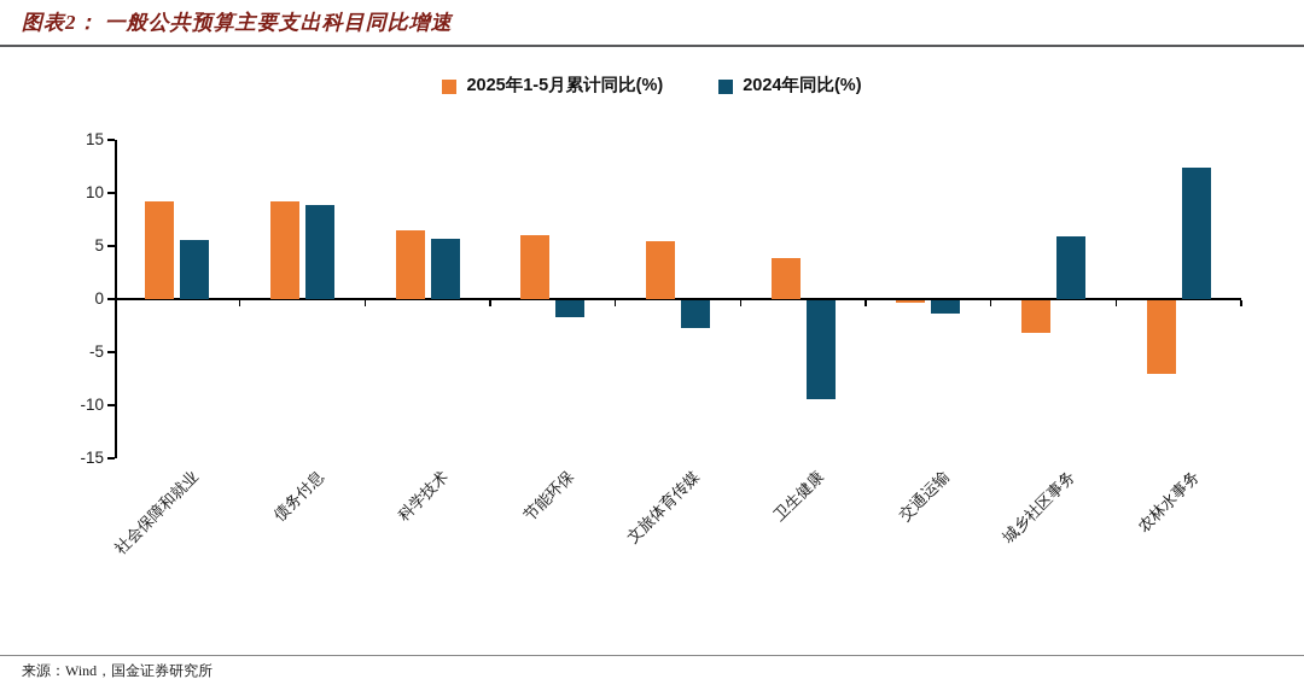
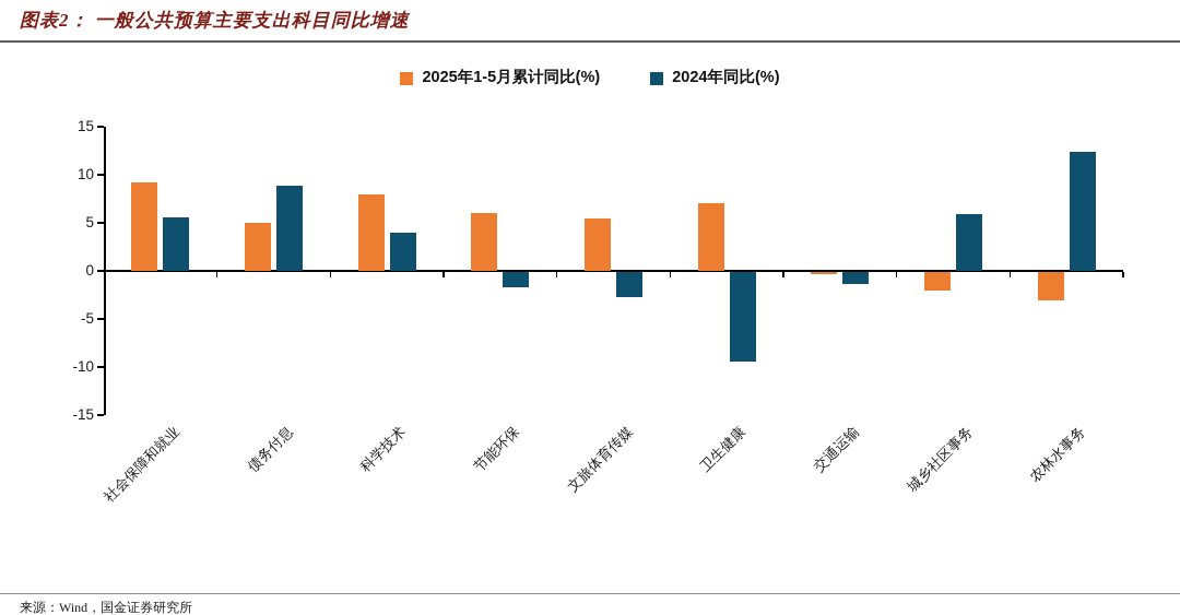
2025年1-5月累计同比(%)/债务付息: 9 -> 5
2025年1-5月累计同比(%)/科学技术: 6 -> 8
2024年同比(%)/科学技术: 6 -> 4
2025年1-5月累计同比(%)/卫生健康: 4 -> 7
2025年1-5月累计同比(%)/城乡社区事务: -3 -> -2
2025年1-5月累计同比(%)/农林水事务: -7 -> -3
